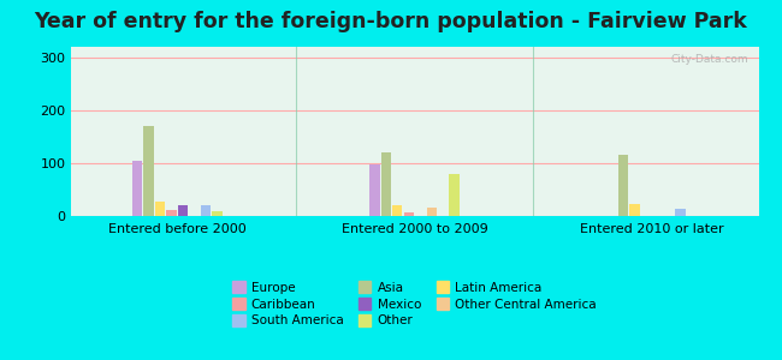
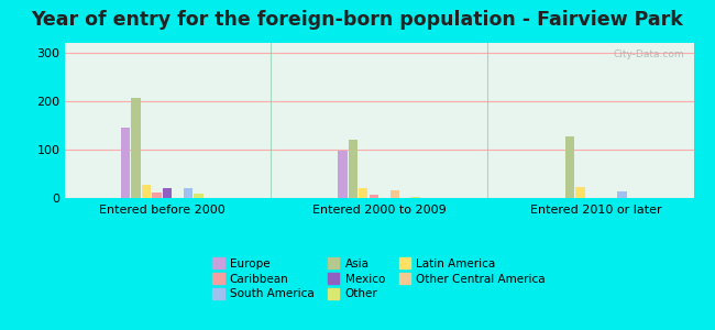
Europe/Entered before 2000: 105 -> 145
Asia/Entered before 2000: 170 -> 207
Other/Entered 2000 to 2009: 80 -> 3
Asia/Entered 2010 or later: 115 -> 127
